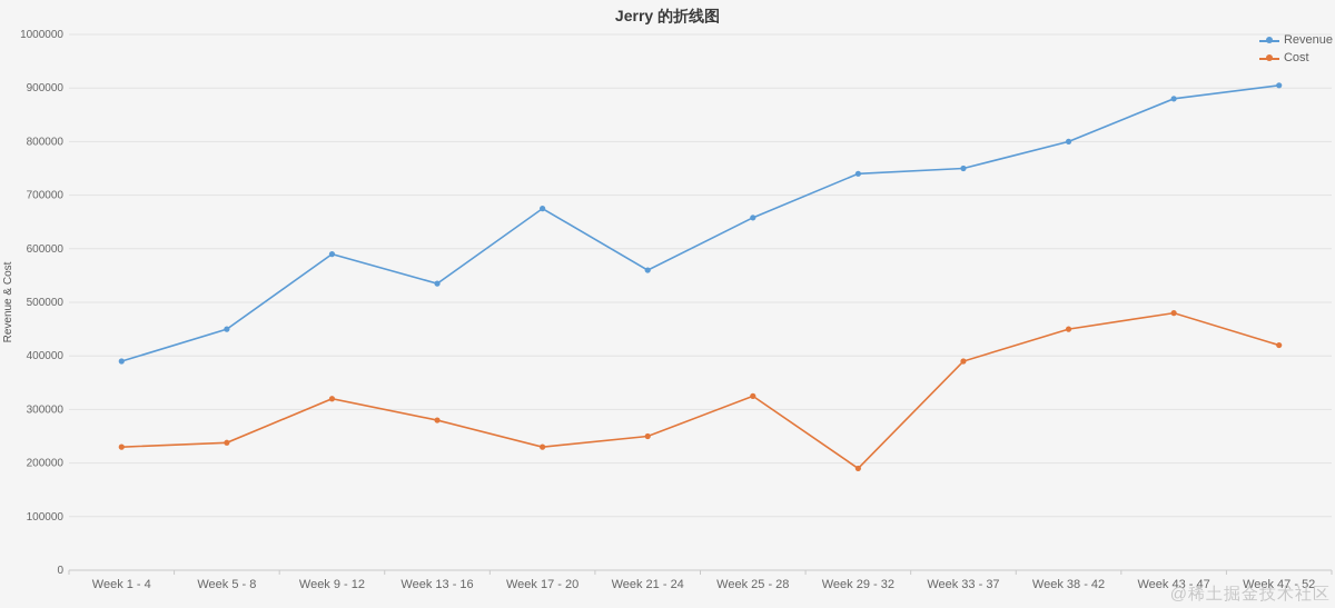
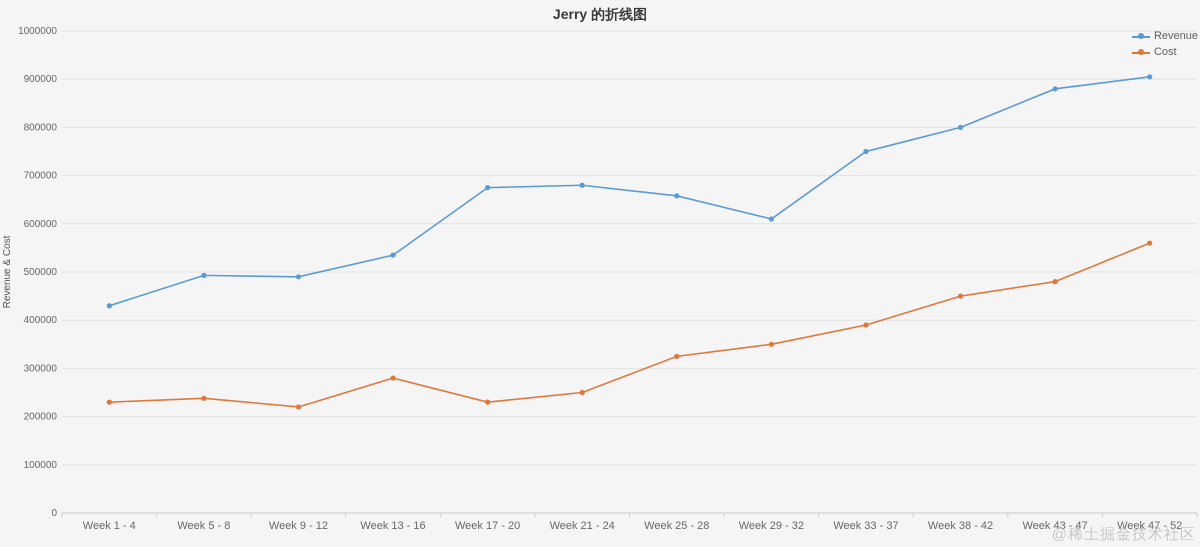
Revenue/Week 1 - 4: 390000 -> 430000
Revenue/Week 5 - 8: 450000 -> 490000
Revenue/Week 9 - 12: 590000 -> 490000
Cost/Week 9 - 12: 320000 -> 220000
Revenue/Week 21 - 24: 560000 -> 680000
Revenue/Week 29 - 32: 740000 -> 610000
Cost/Week 29 - 32: 190000 -> 350000
Cost/Week 47 - 52: 420000 -> 560000
